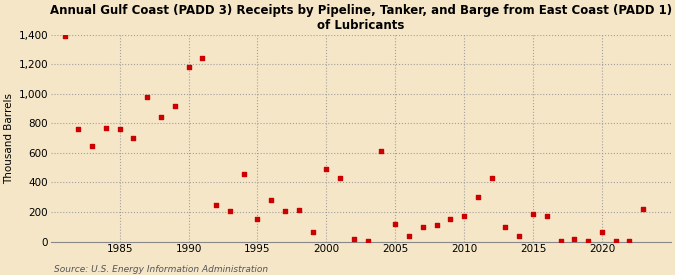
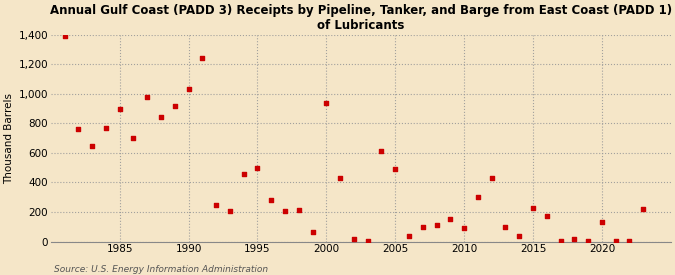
1985: 760 -> 900
1990: 1,180 -> 1,030
1995: 160 -> 500
2000: 490 -> 940
2005: 120 -> 490
2010: 170 -> 90
2015: 180 -> 230
2020: 60 -> 130
